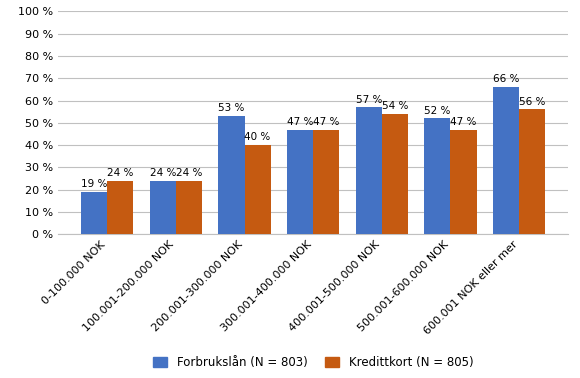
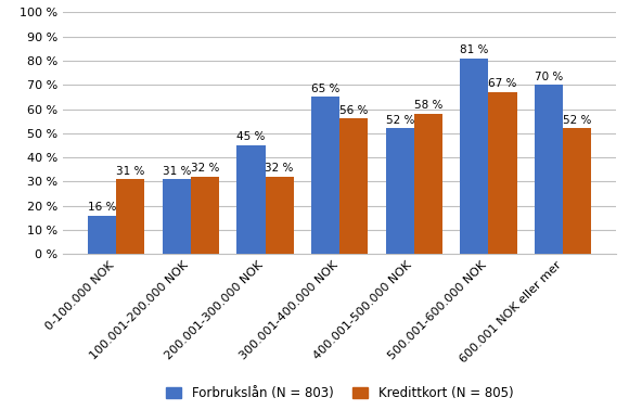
Forbrukslån (N = 803)/0-100.000 NOK: 19 -> 16
Kredittkort (N = 805)/0-100.000 NOK: 24 -> 31
Forbrukslån (N = 803)/100.001-200.000 NOK: 24 -> 31
Kredittkort (N = 805)/100.001-200.000 NOK: 24 -> 32
Forbrukslån (N = 803)/200.001-300.000 NOK: 53 -> 45
Kredittkort (N = 805)/200.001-300.000 NOK: 40 -> 32
Forbrukslån (N = 803)/300.001-400.000 NOK: 47 -> 65
Kredittkort (N = 805)/300.001-400.000 NOK: 47 -> 56
Forbrukslån (N = 803)/400.001-500.000 NOK: 57 -> 52
Kredittkort (N = 805)/400.001-500.000 NOK: 54 -> 58
Forbrukslån (N = 803)/500.001-600.000 NOK: 52 -> 81
Kredittkort (N = 805)/500.001-600.000 NOK: 47 -> 67
Forbrukslån (N = 803)/600.001 NOK eller mer: 66 -> 70
Kredittkort (N = 805)/600.001 NOK eller mer: 56 -> 52
